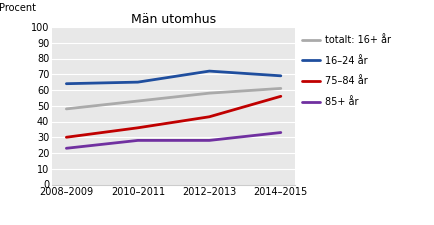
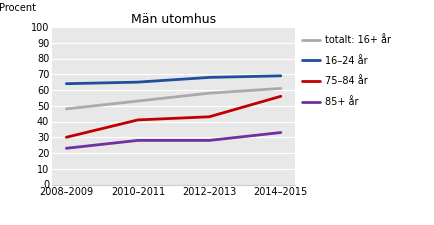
75–84 år/2010–2011: 36 -> 41
16–24 år/2012–2013: 72 -> 68
